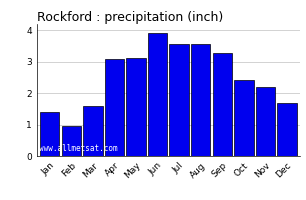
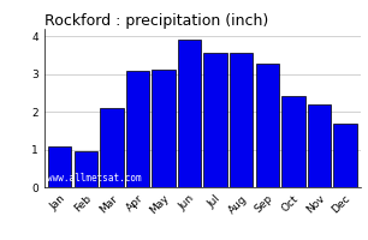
Jan: 1.40 -> 1.08
Mar: 1.60 -> 2.10
